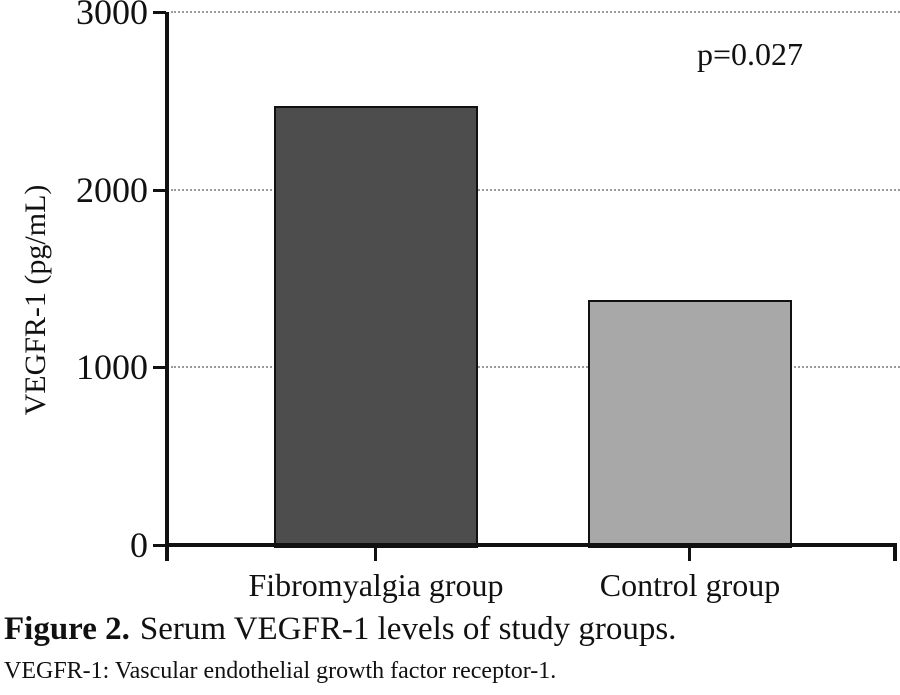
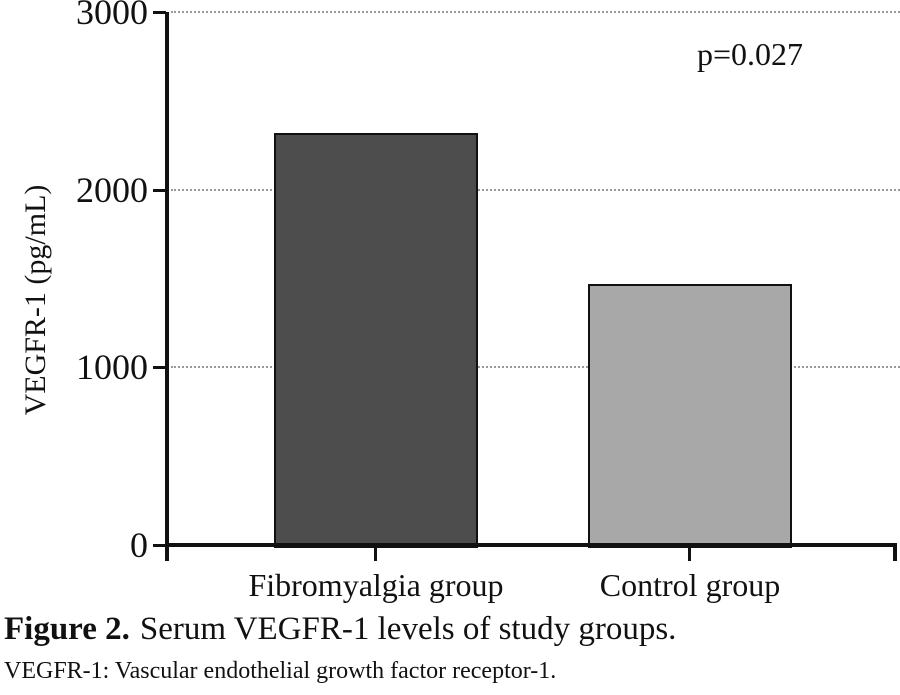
Fibromyalgia group: 2470 -> 2320
Control group: 1380 -> 1470
